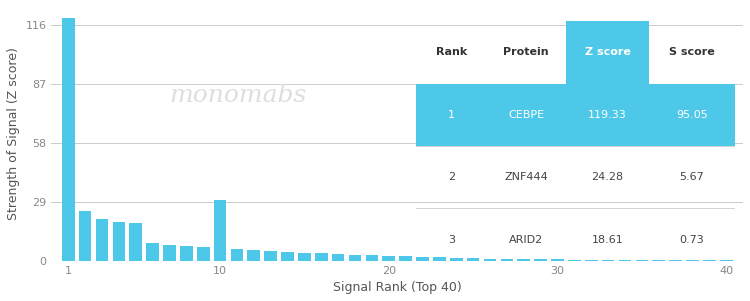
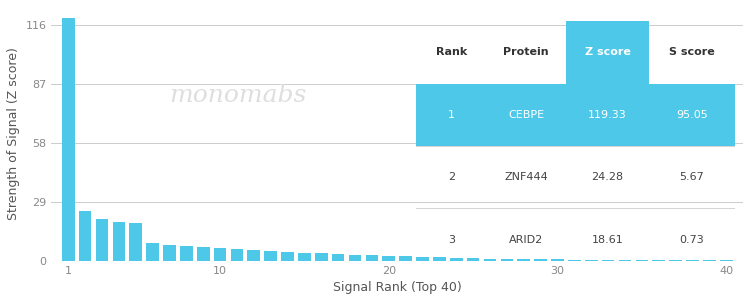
10: 30.0 -> 6.0
